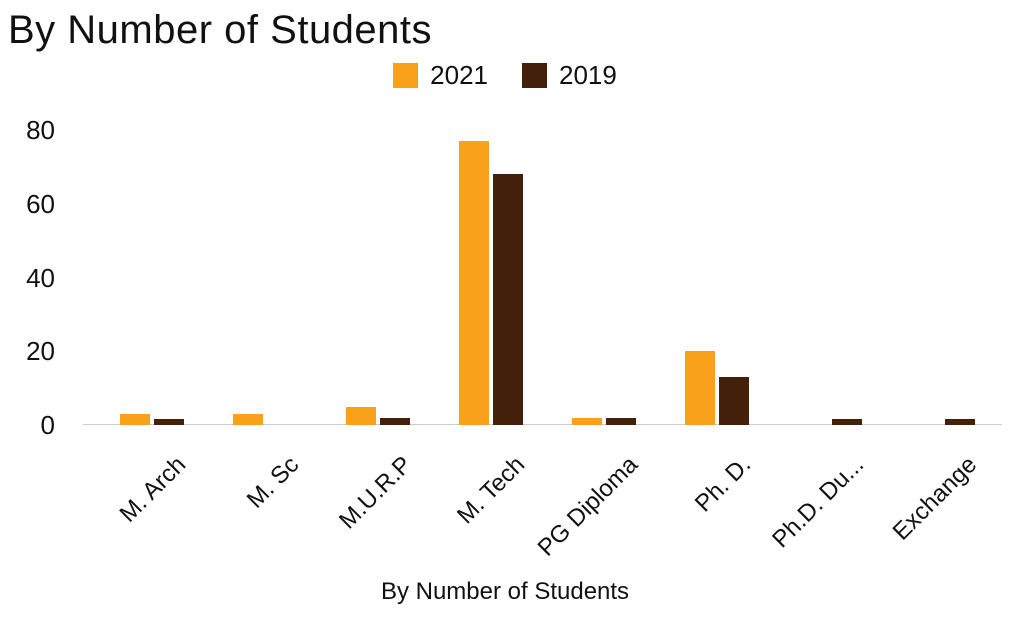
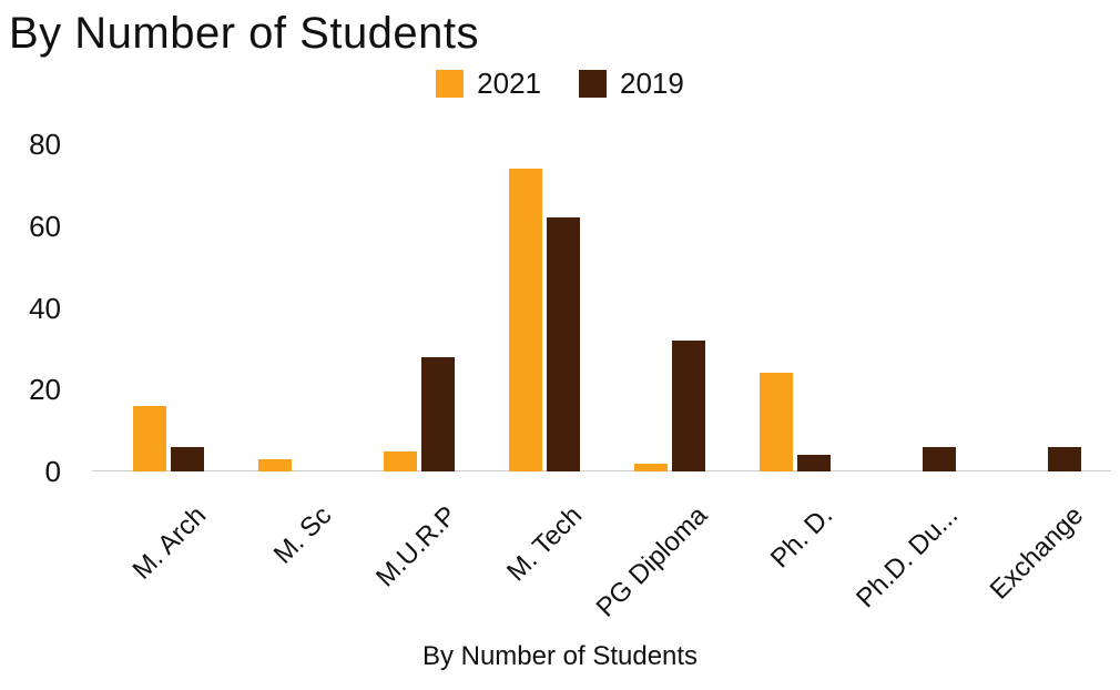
2021/M. Arch: 3 -> 16
2019/M. Arch: 2 -> 6
2019/M.U.R.P: 2 -> 28
2021/M. Tech: 77 -> 74
2019/M. Tech: 68 -> 62
2019/PG Diploma: 2 -> 32
2021/Ph. D.: 20 -> 24
2019/Ph. D.: 13 -> 4
2019/Ph.D. Du...: 2 -> 6
2019/Exchange: 2 -> 6
